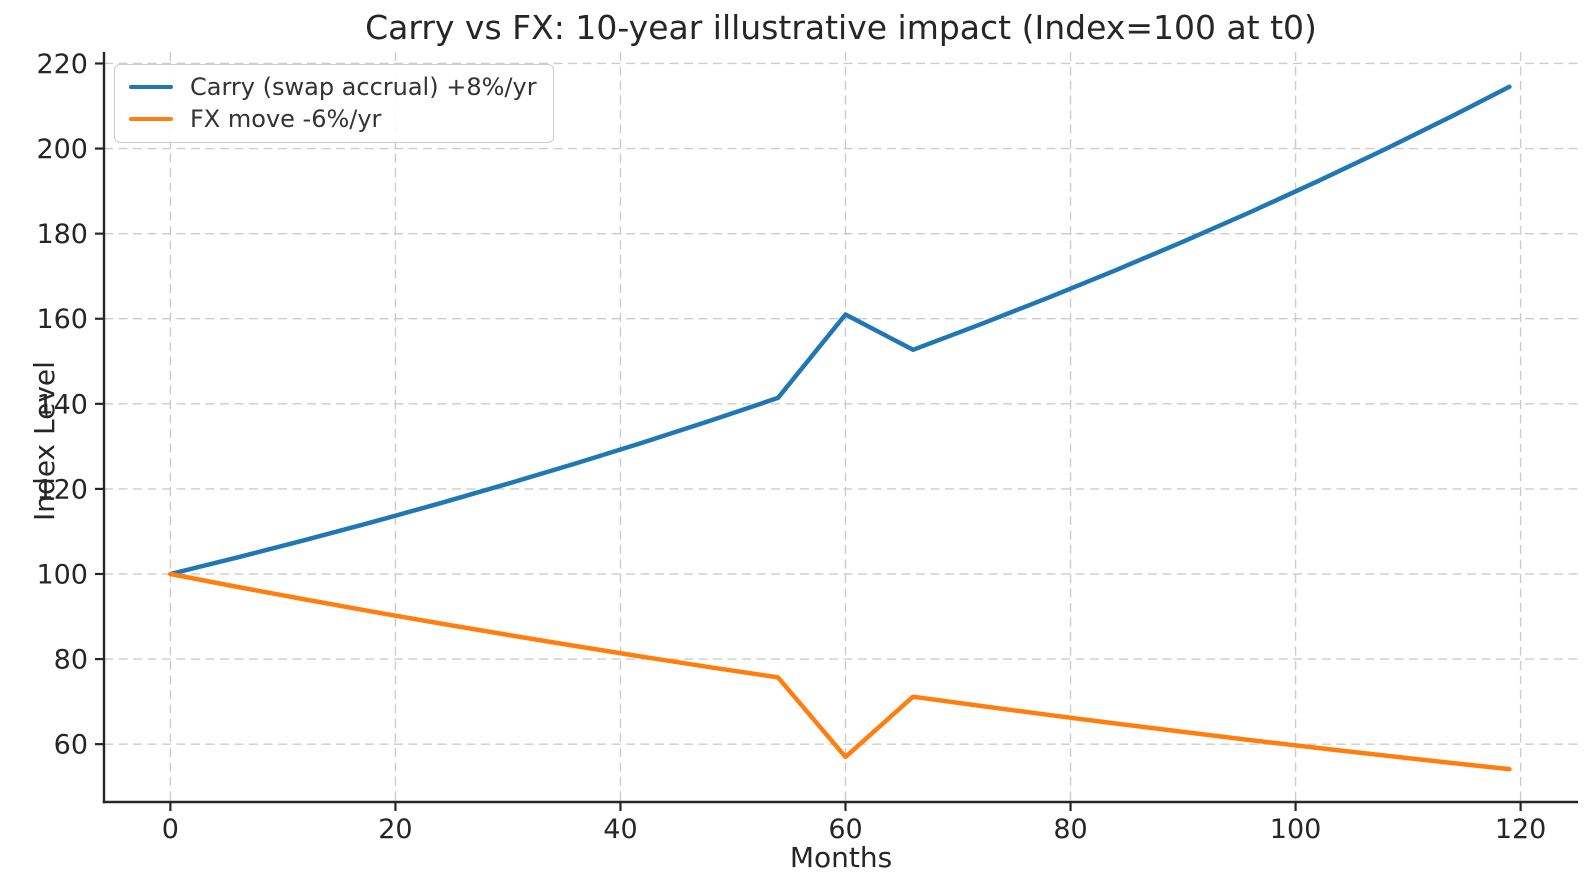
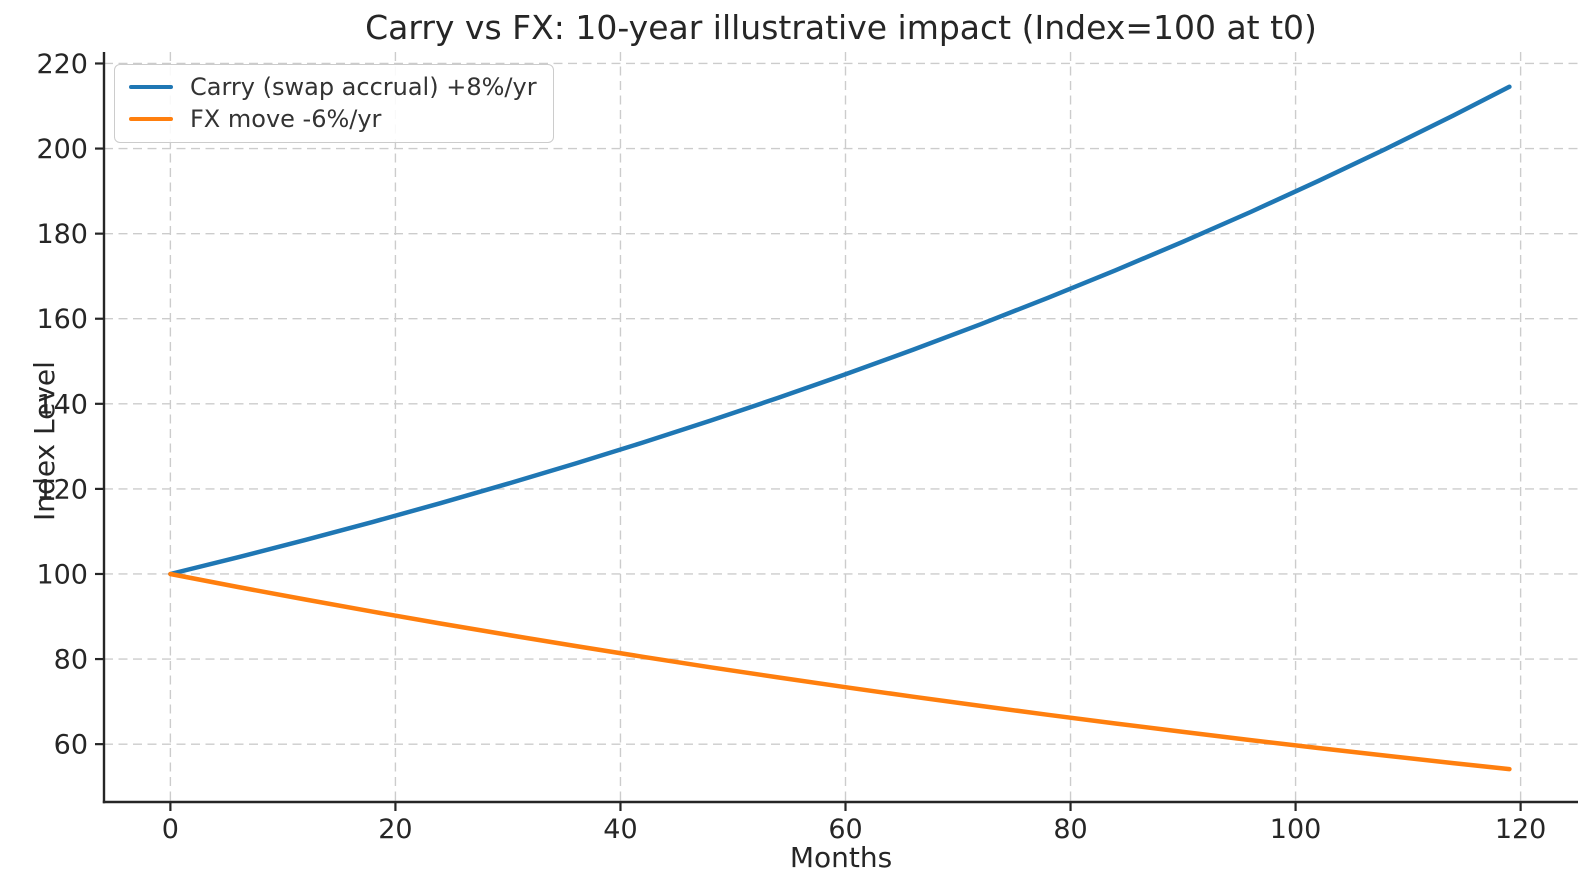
Carry (swap accrual) +8%/yr/60: 161 -> 147
FX move -6%/yr/60: 57 -> 73
